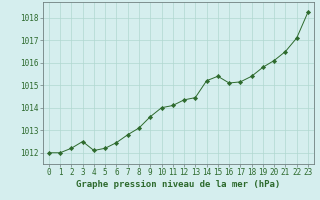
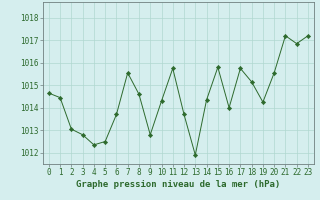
0: 1012.00 -> 1014.65
1: 1012.00 -> 1014.45
2: 1012.20 -> 1013.05
3: 1012.50 -> 1012.80
4: 1012.10 -> 1012.35
5: 1012.20 -> 1012.50
6: 1012.45 -> 1013.70
7: 1012.80 -> 1015.55
8: 1013.10 -> 1014.60
9: 1013.60 -> 1012.80
10: 1014.00 -> 1014.30
11: 1014.10 -> 1015.75
12: 1014.35 -> 1013.70
13: 1014.45 -> 1011.90
14: 1015.20 -> 1014.35
15: 1015.40 -> 1015.80
16: 1015.10 -> 1014.00
17: 1015.15 -> 1015.75
18: 1015.40 -> 1015.15
19: 1015.80 -> 1014.25
20: 1016.10 -> 1015.55
21: 1016.50 -> 1017.20
22: 1017.10 -> 1016.85
23: 1018.25 -> 1017.20
